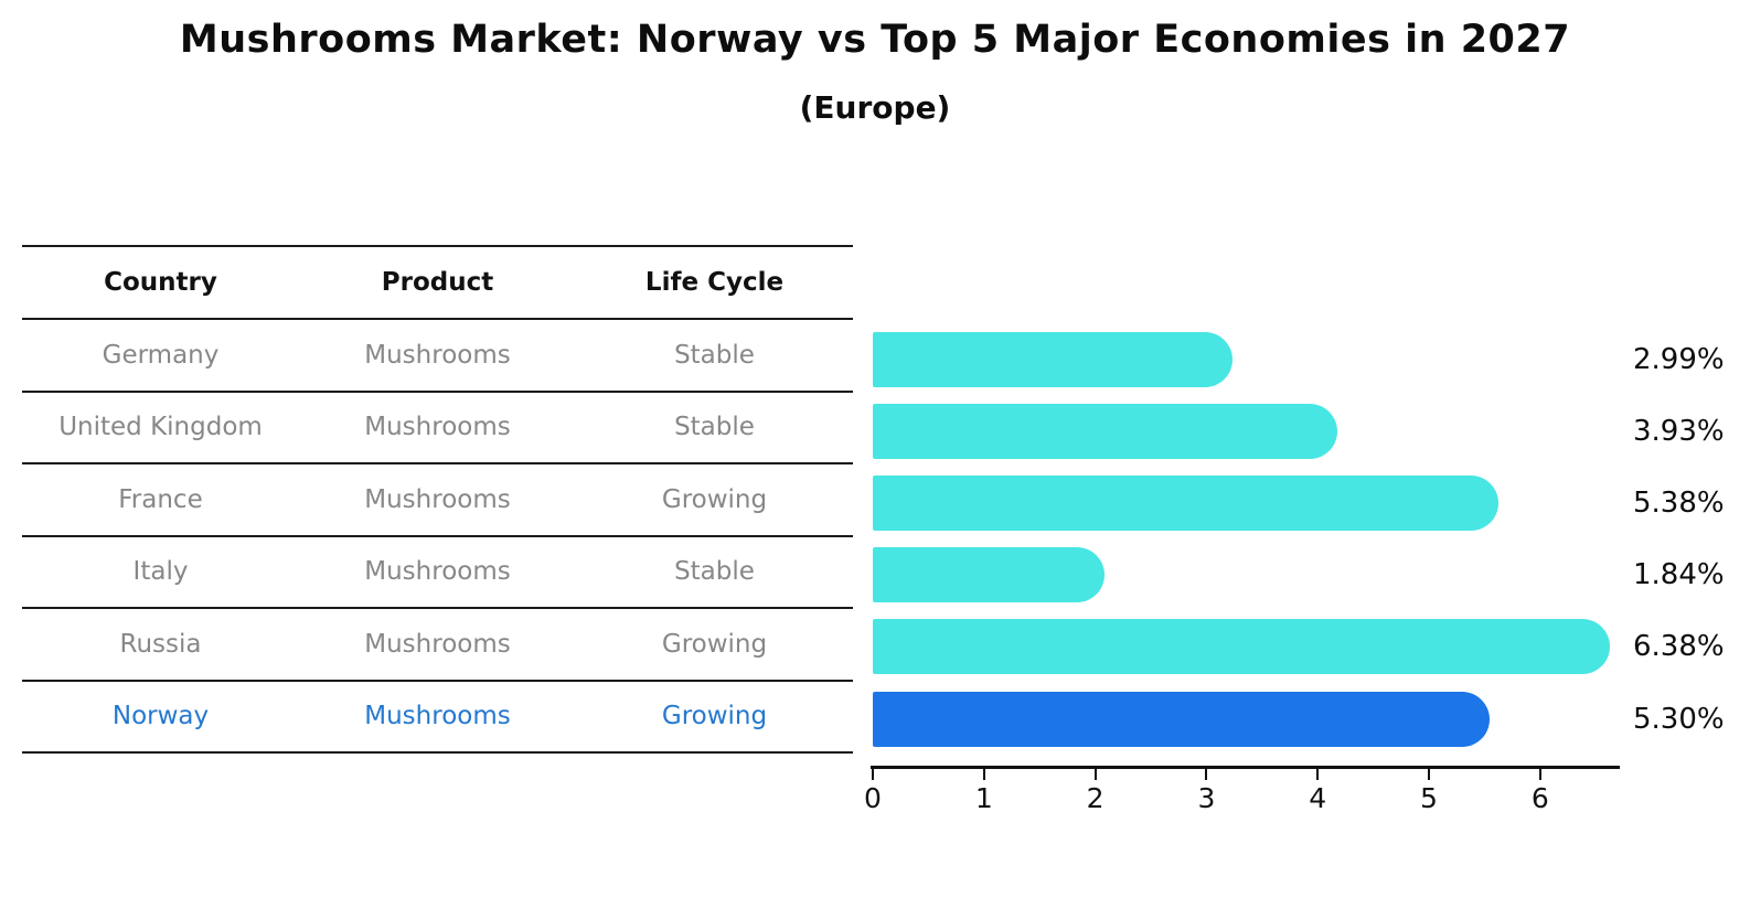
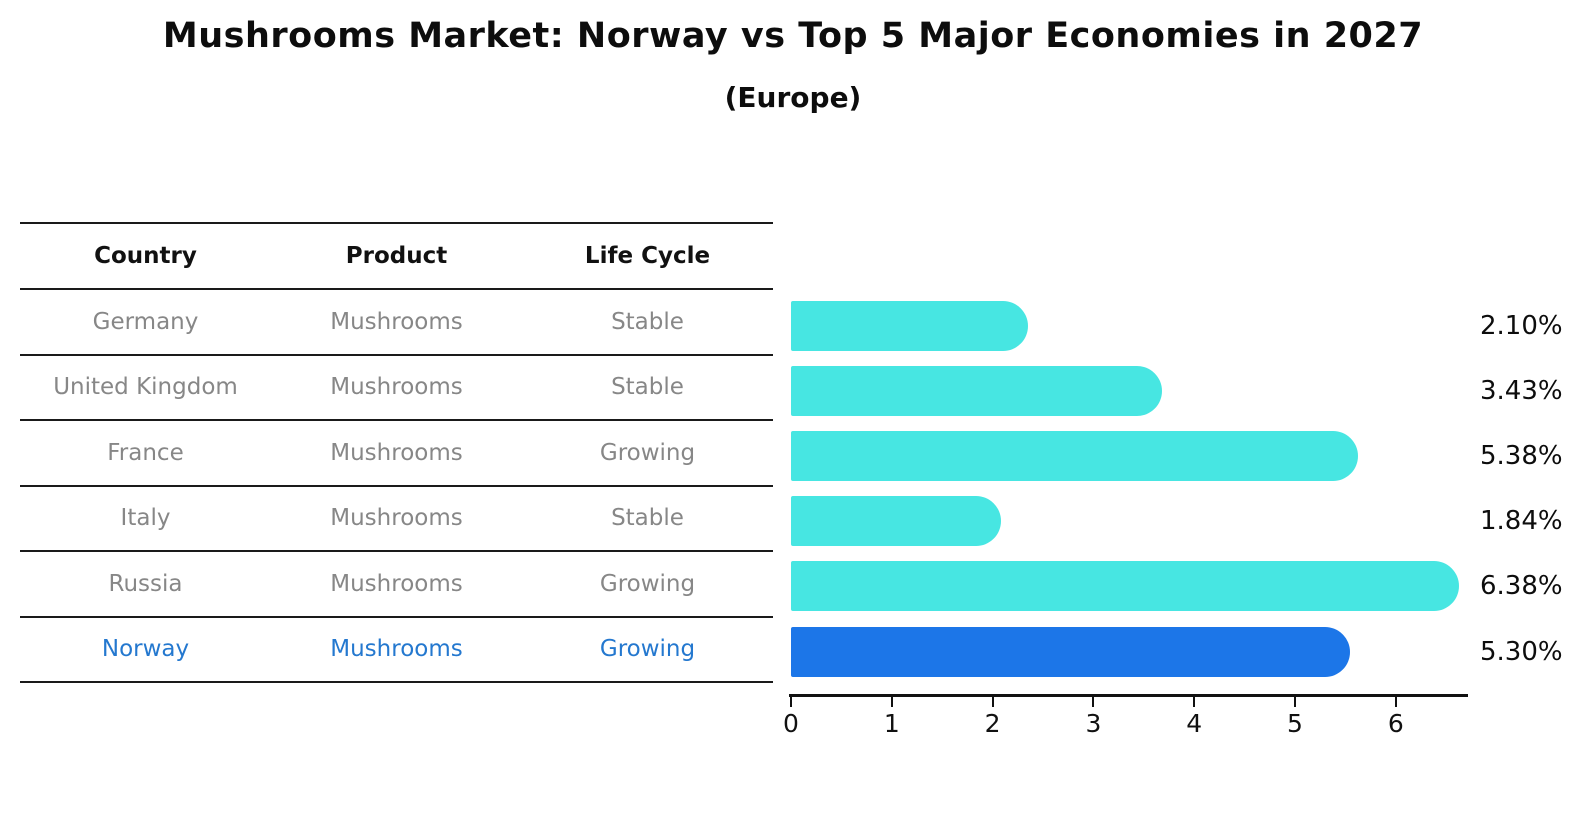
Germany: 2.99% -> 2.10%
United Kingdom: 3.93% -> 3.43%
